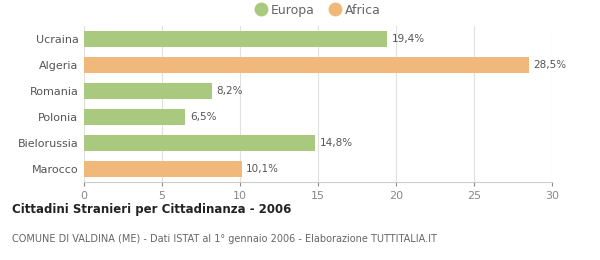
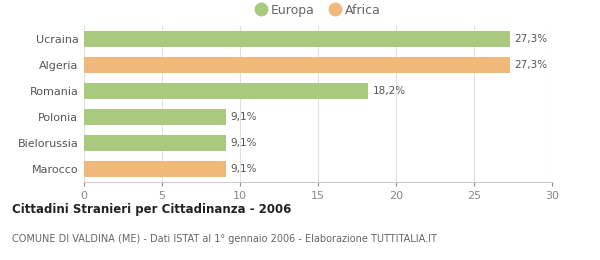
Ucraina: 19,4% -> 27,3%
Algeria: 28,5% -> 27,3%
Romania: 8,2% -> 18,2%
Polonia: 6,5% -> 9,1%
Bielorussia: 14,8% -> 9,1%
Marocco: 10,1% -> 9,1%
